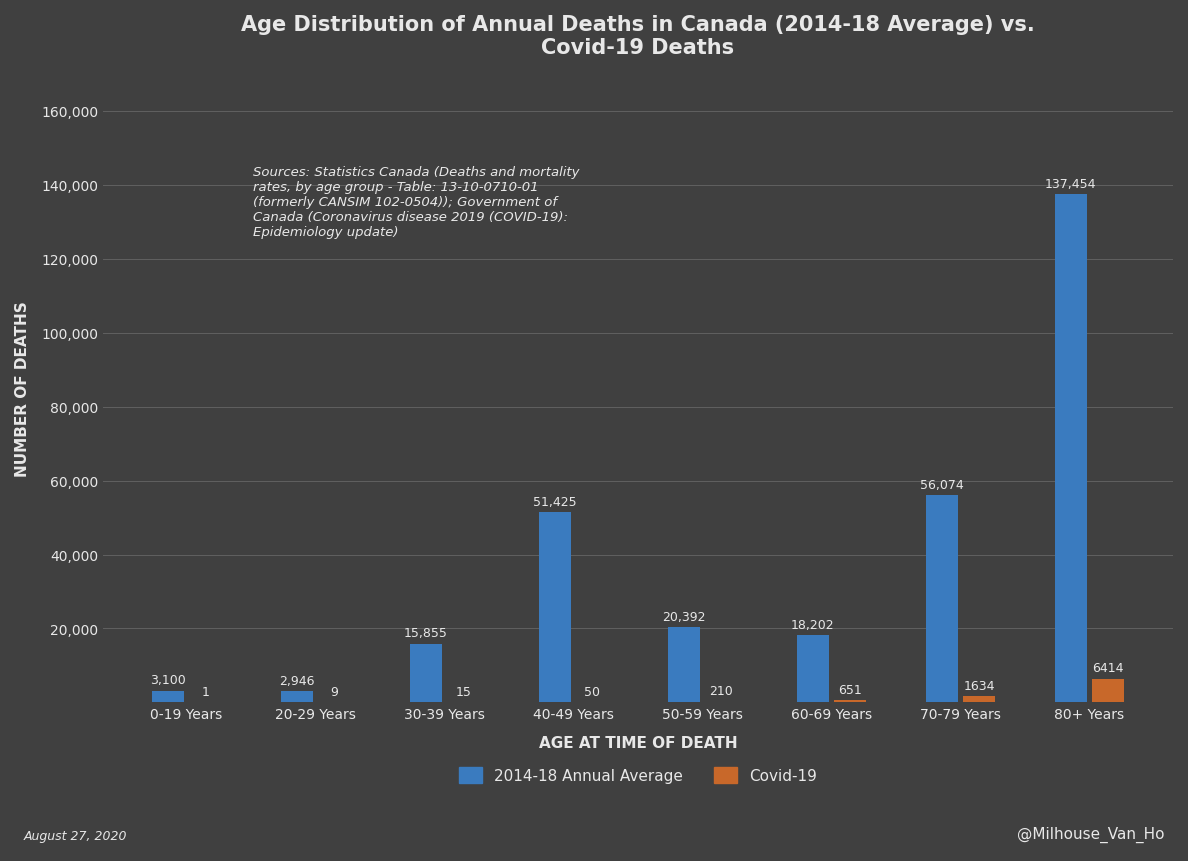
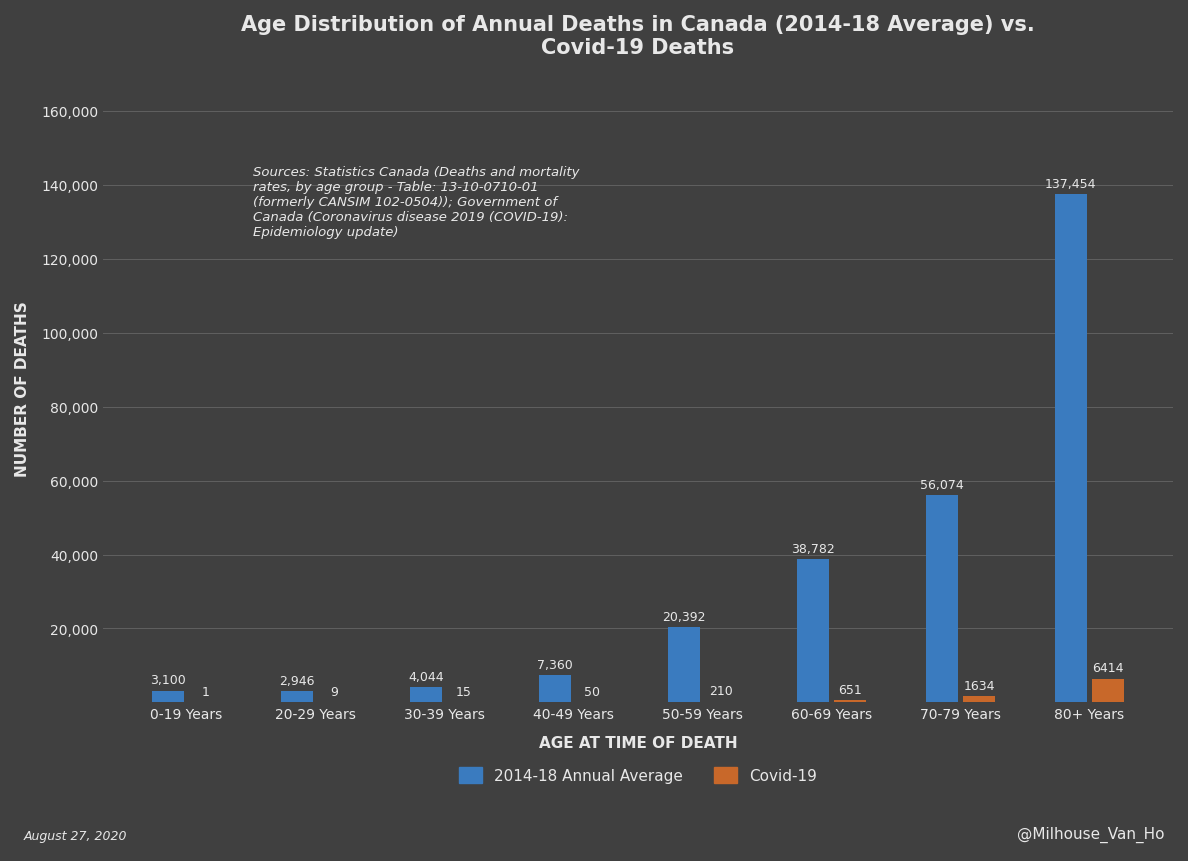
2014-18 Annual Average/30-39 Years: 15,855 -> 4,044
2014-18 Annual Average/40-49 Years: 51,425 -> 7,360
2014-18 Annual Average/60-69 Years: 18,202 -> 38,782
